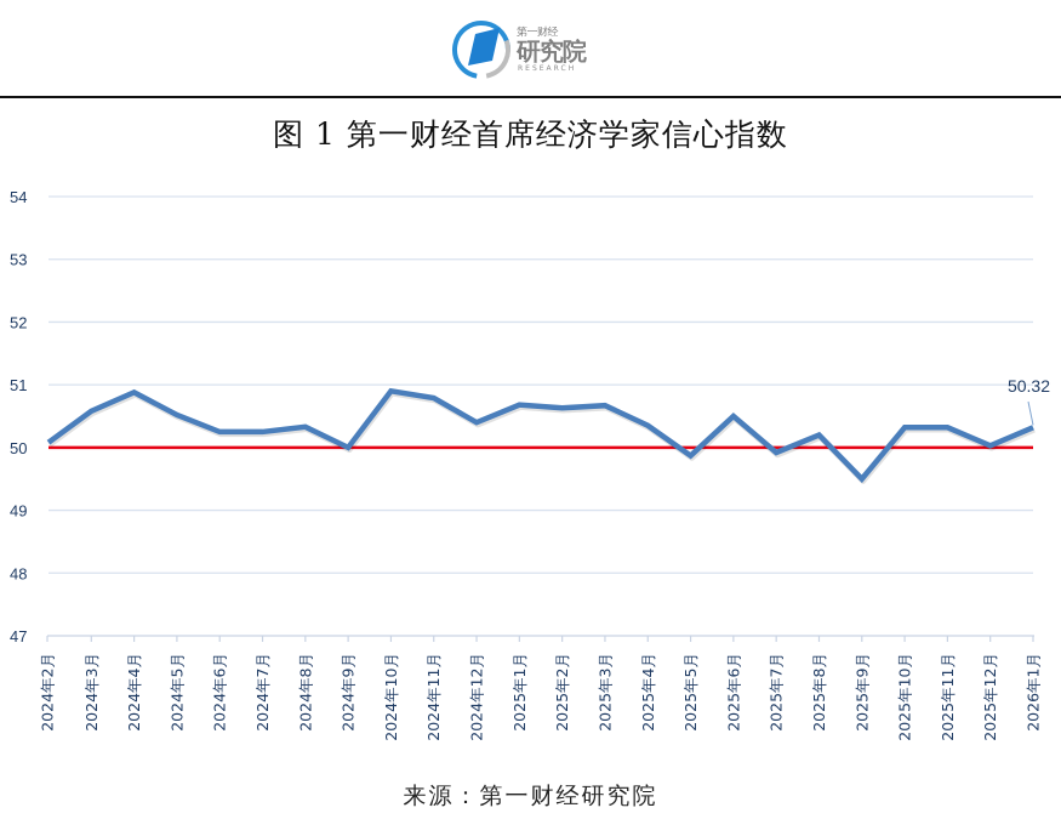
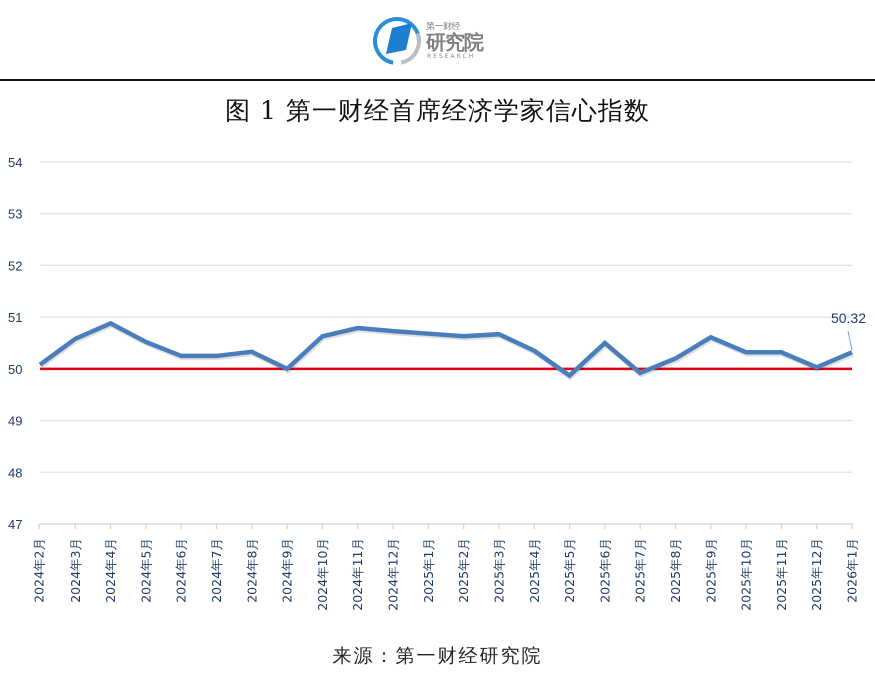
2024年10月: 50.9 -> 50.6
2024年12月: 50.4 -> 50.7
2025年9月: 49.5 -> 50.6
